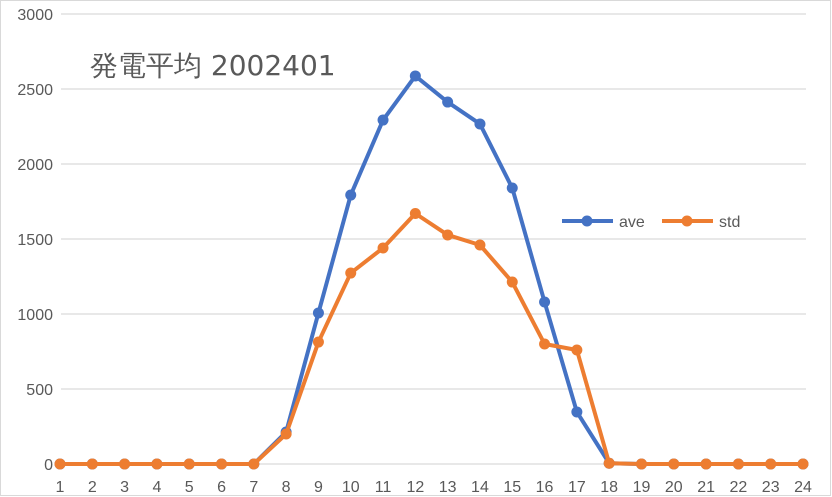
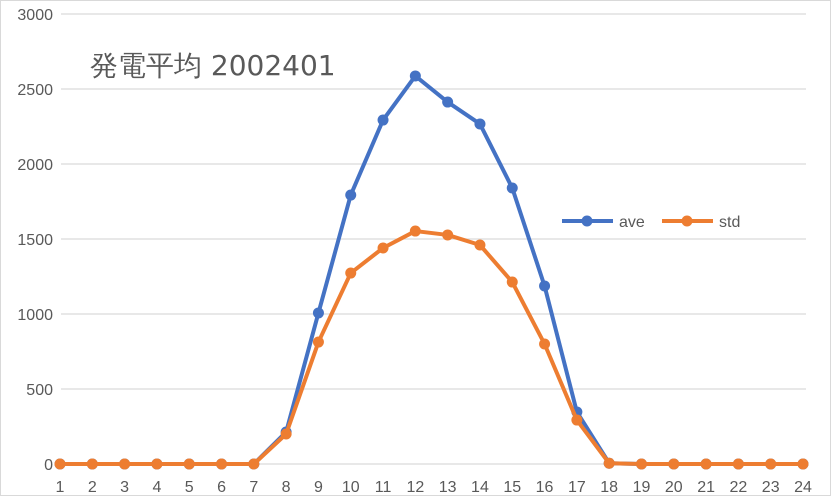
std/12: 1670 -> 1550
ave/16: 1080 -> 1190
std/17: 760 -> 290
